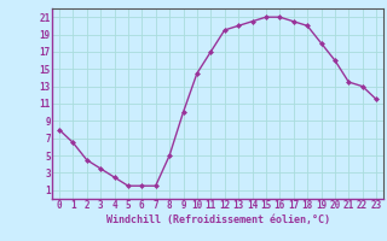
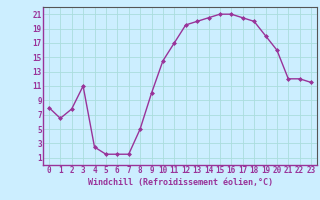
2: 4.5 -> 7.8
3: 3.5 -> 11.0
21: 13.5 -> 12.0
22: 13.0 -> 12.0
